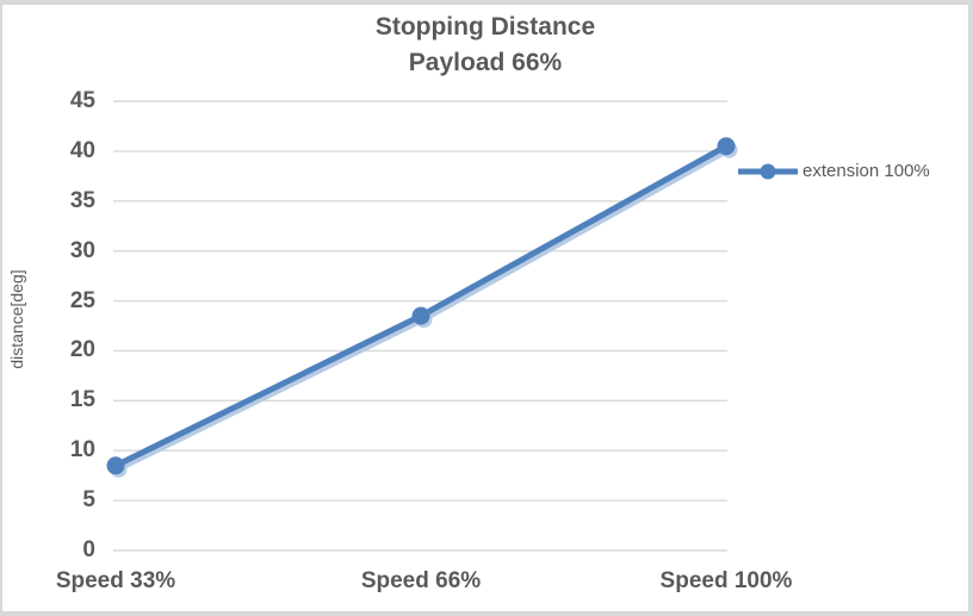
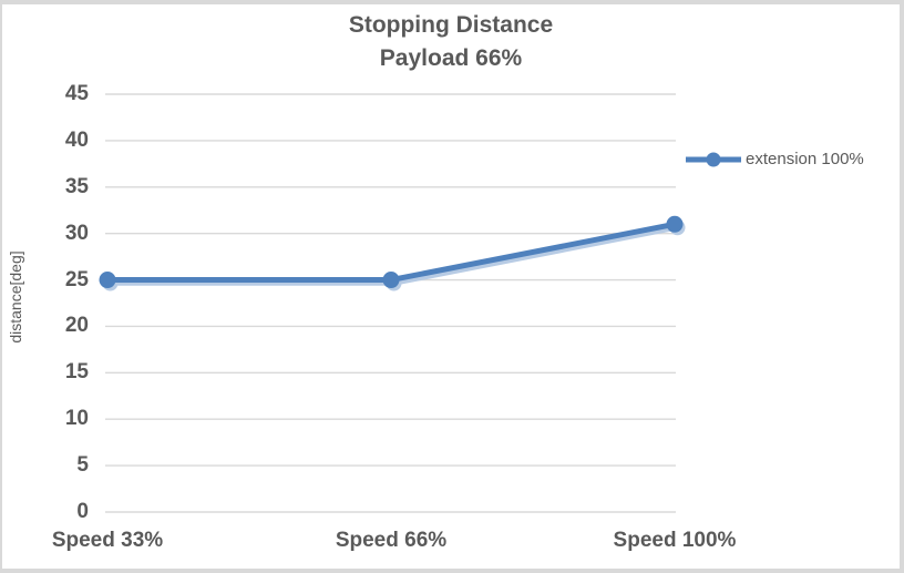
Speed 33%: 8 -> 25
Speed 66%: 24 -> 25
Speed 100%: 40 -> 31
